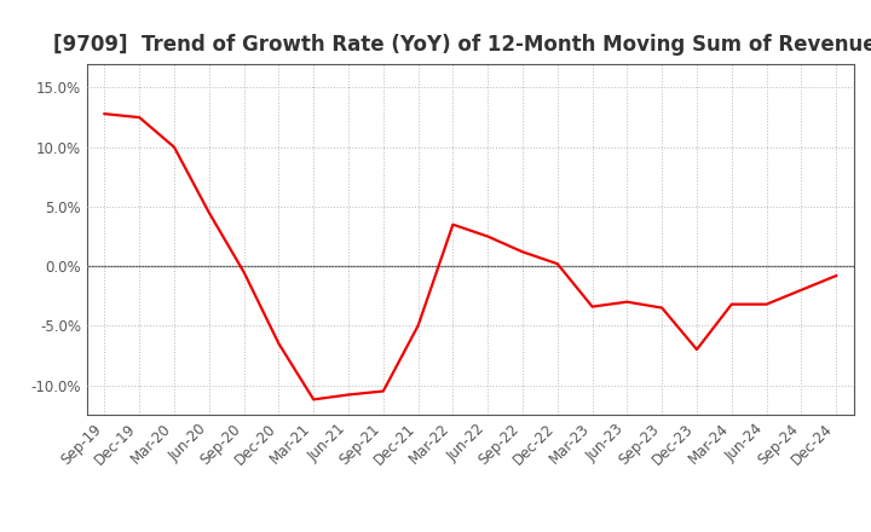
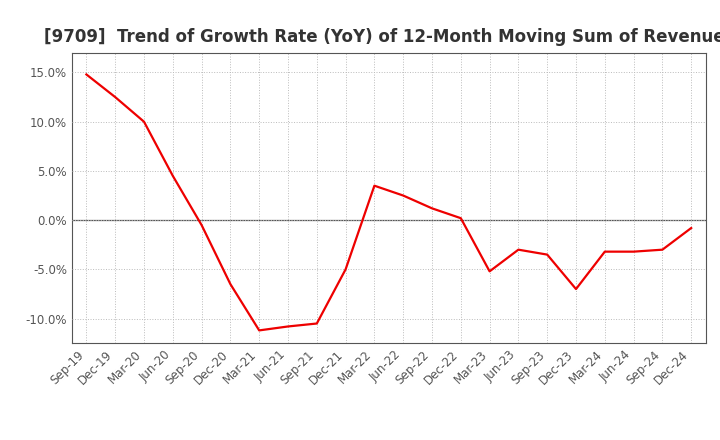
Sep-19: 12.8% -> 14.8%
Mar-23: -3.4% -> -5.2%
Sep-24: -2.0% -> -3.0%
